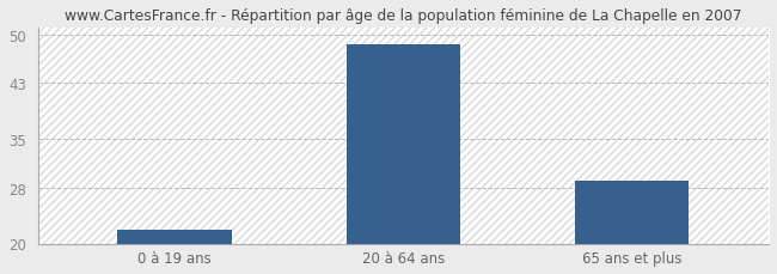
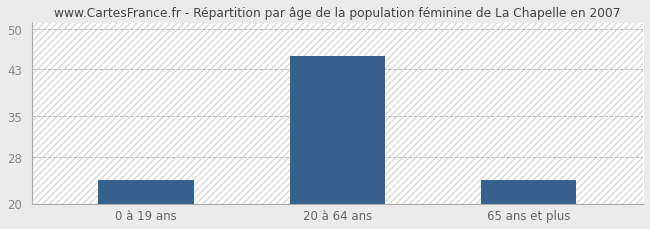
0 à 19 ans: 22.0 -> 24.0
20 à 64 ans: 48.5 -> 45.4
65 ans et plus: 29.0 -> 24.0
